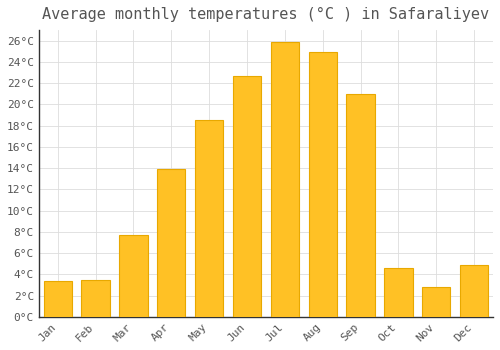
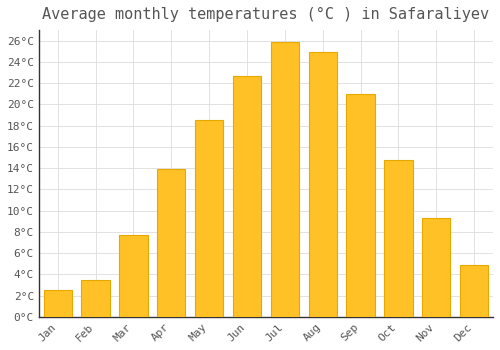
Jan: 3.4°C -> 2.5°C
Oct: 4.6°C -> 14.8°C
Nov: 2.8°C -> 9.3°C
